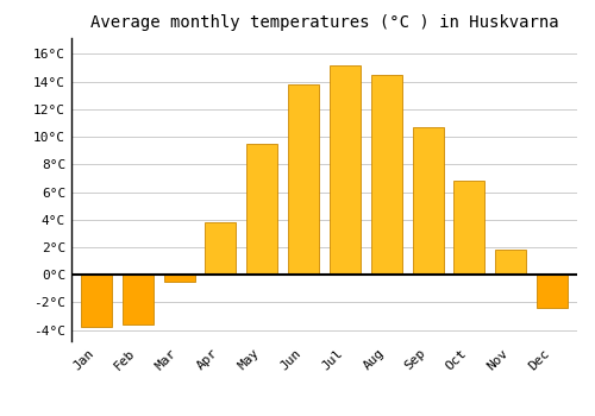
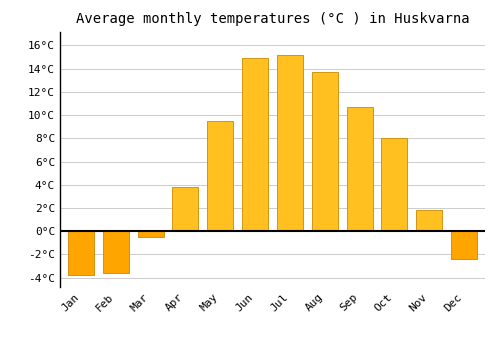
Jun: 13.8°C -> 14.9°C
Aug: 14.5°C -> 13.7°C
Oct: 6.8°C -> 8.0°C
